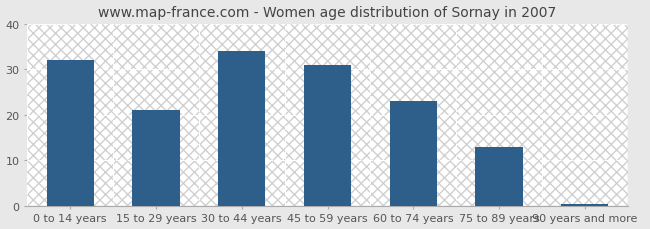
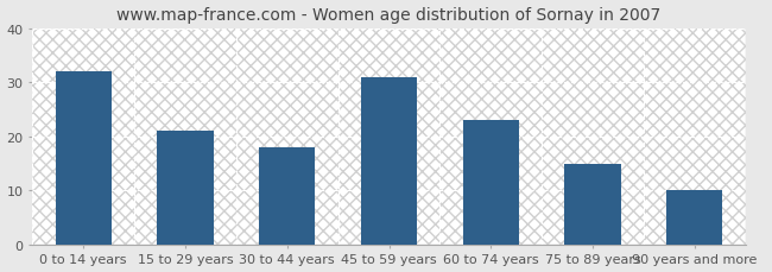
30 to 44 years: 34.0 -> 18.0
75 to 89 years: 13.0 -> 15.0
90 years and more: 0.5 -> 10.0
